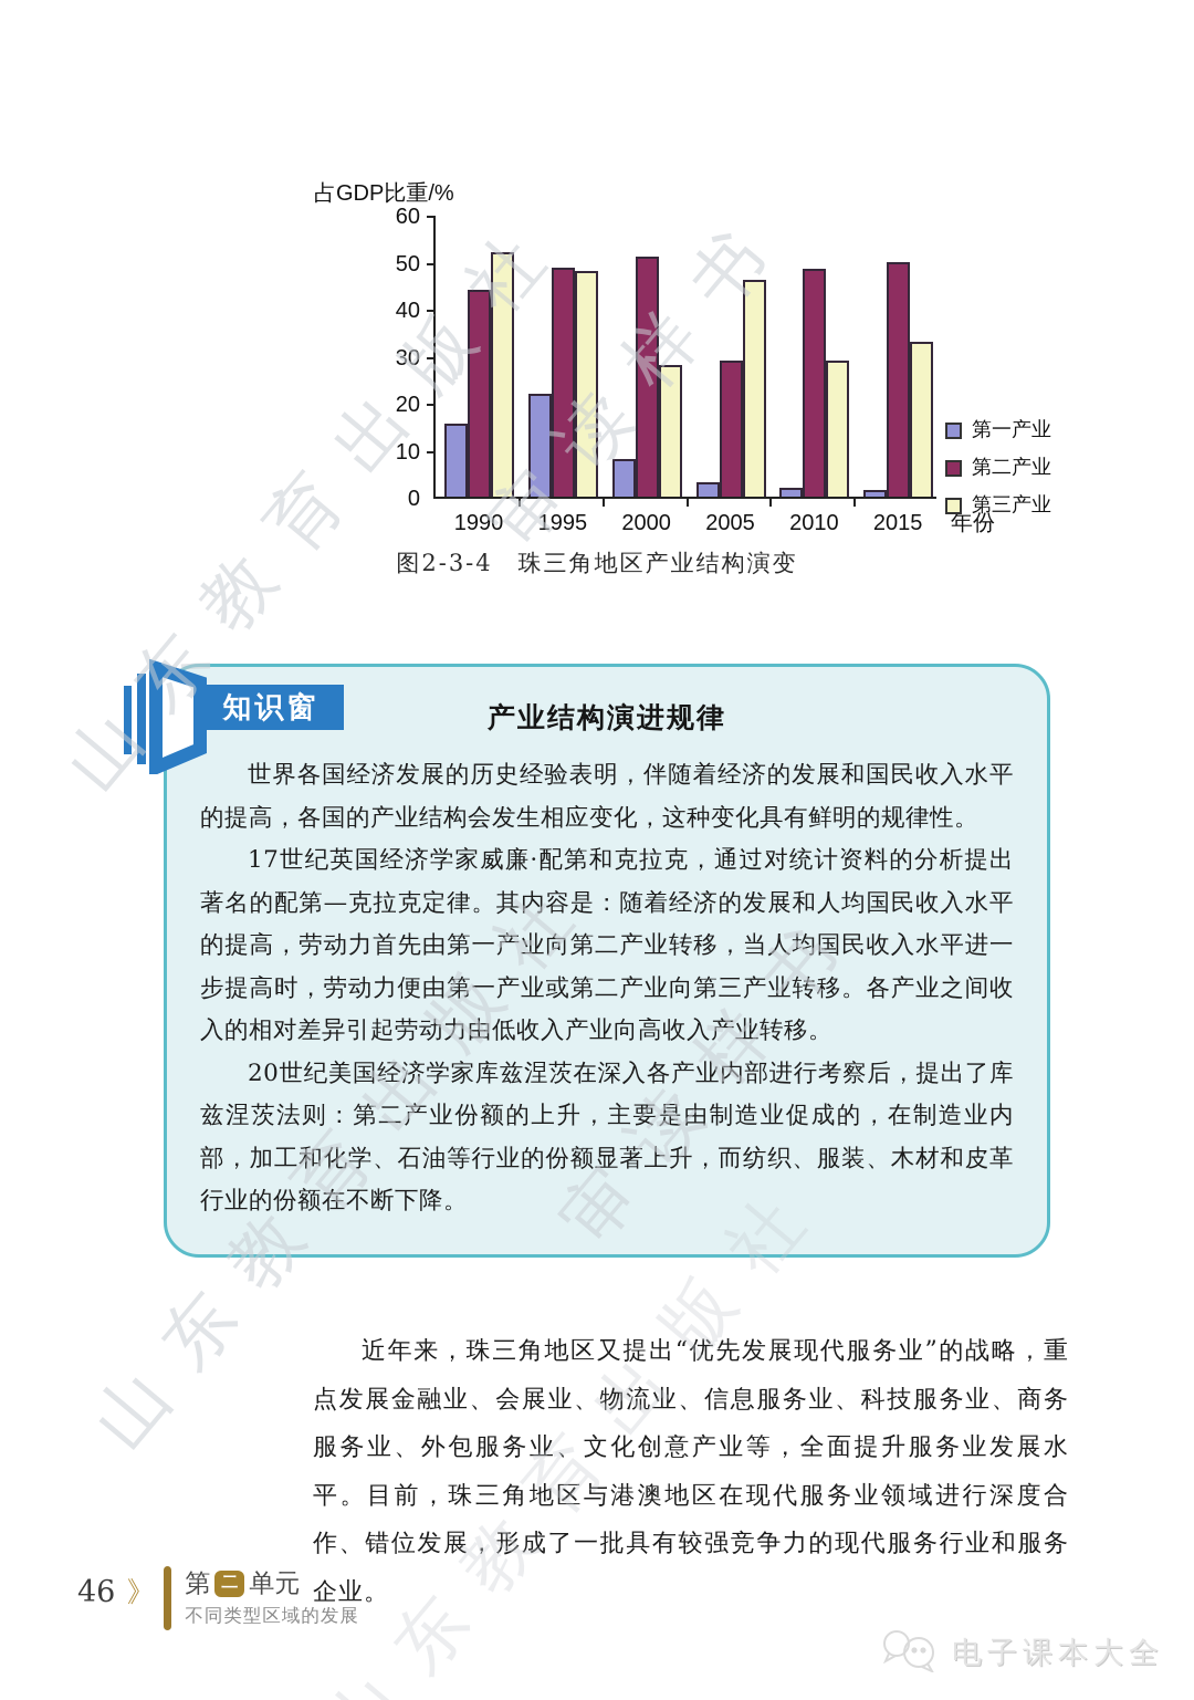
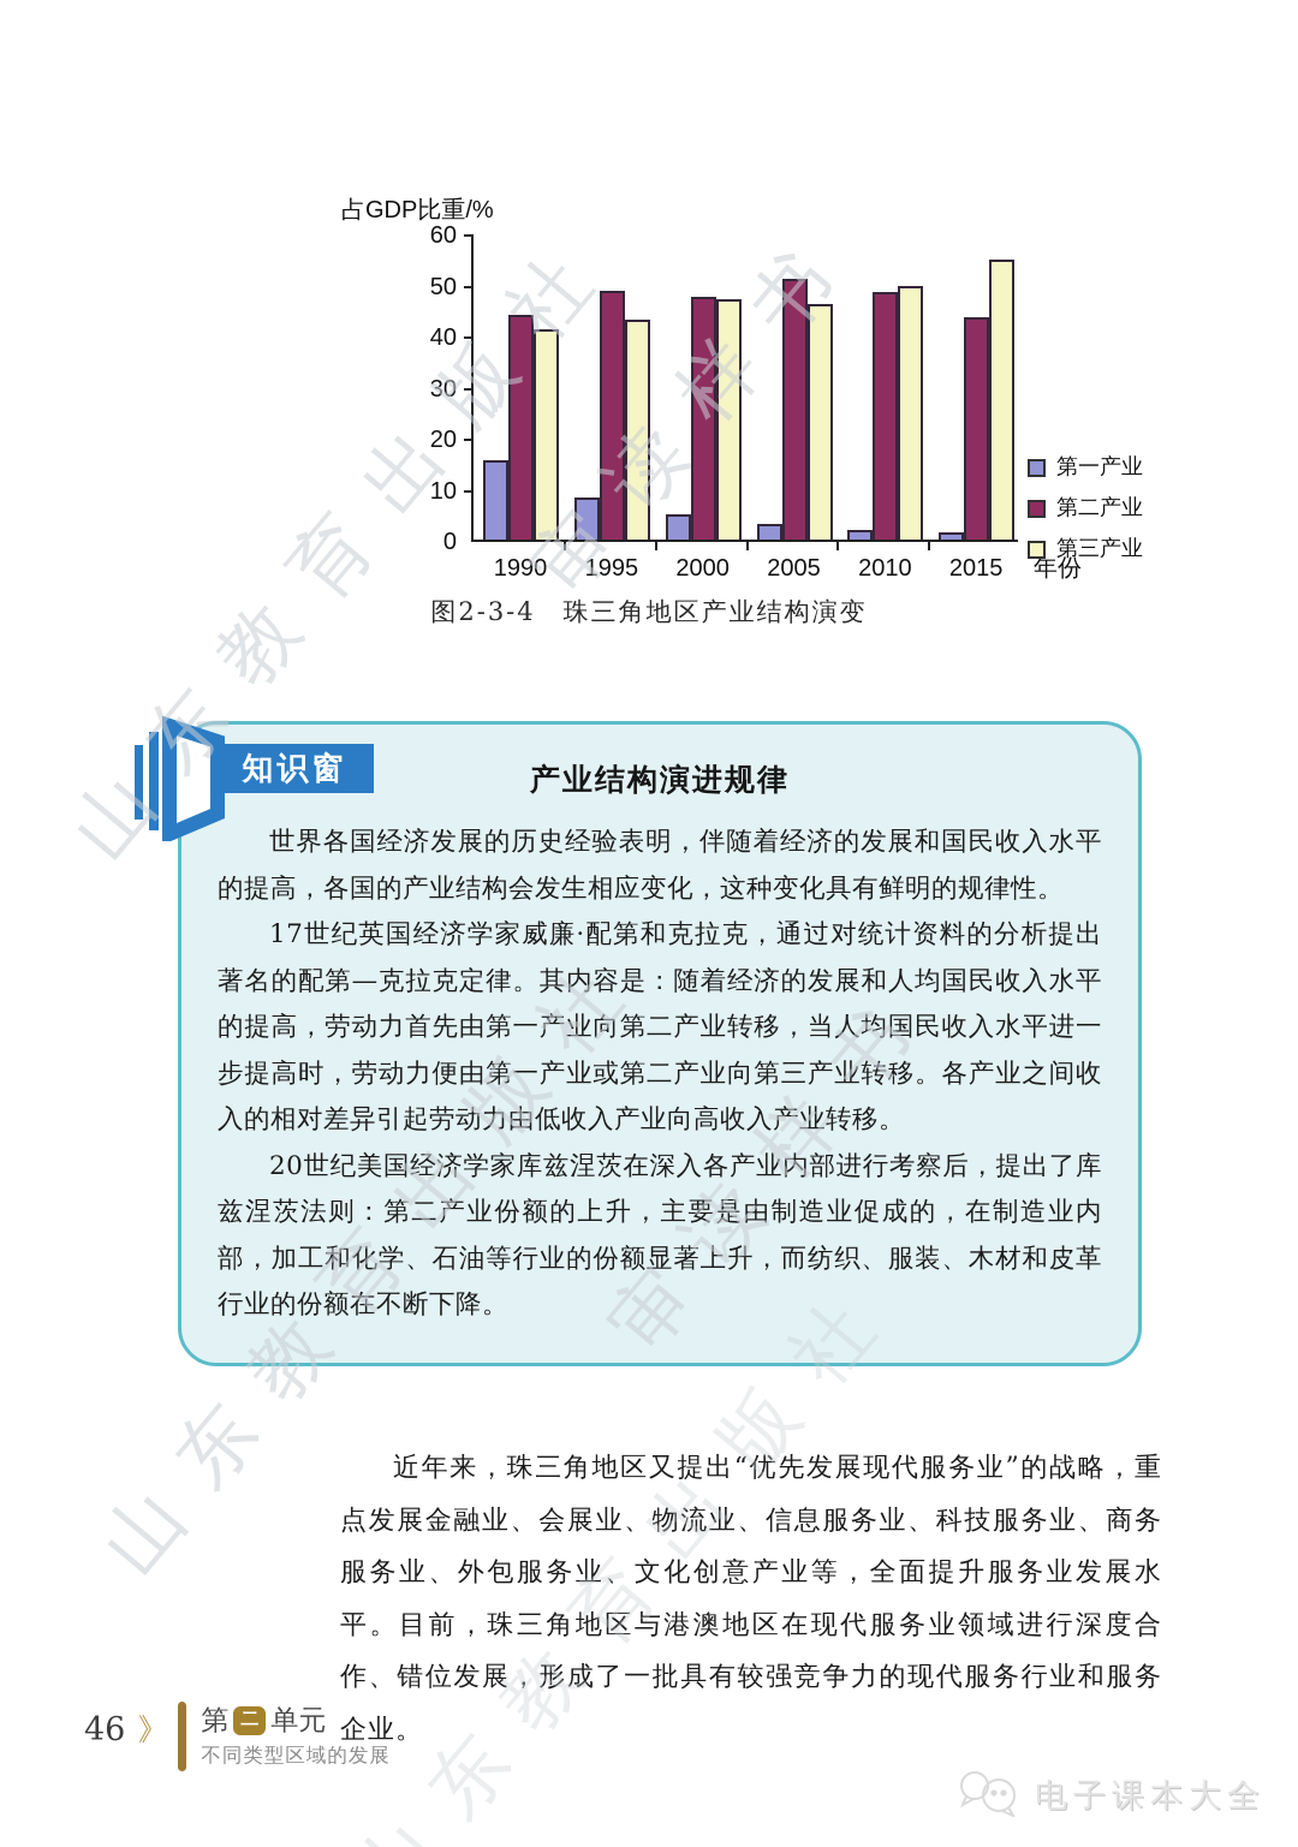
第三产业/1990: 52 -> 41
第一产业/1995: 22 -> 8
第三产业/1995: 48 -> 43
第一产业/2000: 8 -> 5
第二产业/2000: 51 -> 48
第三产业/2000: 28 -> 47
第二产业/2005: 29 -> 51
第三产业/2010: 29 -> 50
第二产业/2015: 50 -> 44
第三产业/2015: 33 -> 55
